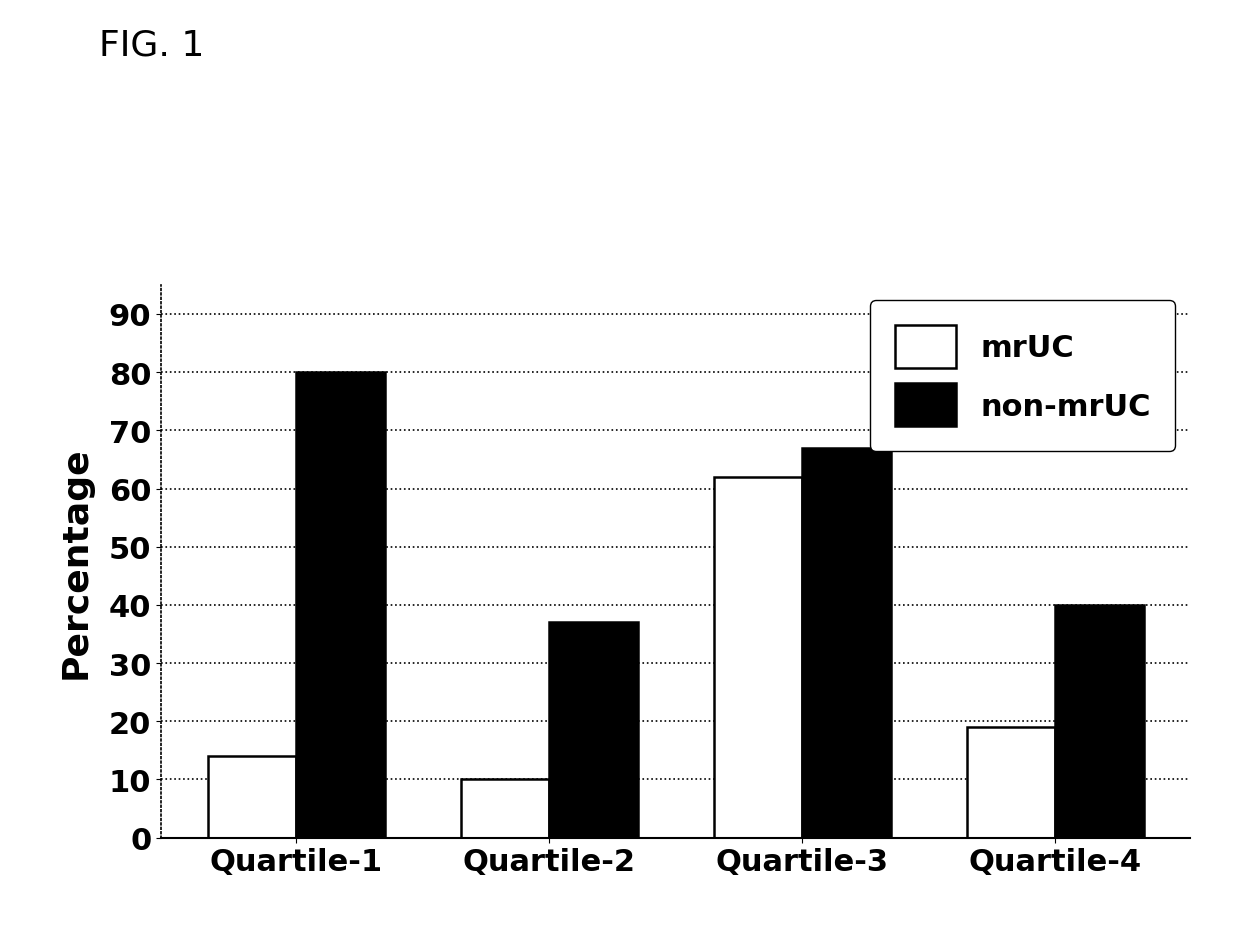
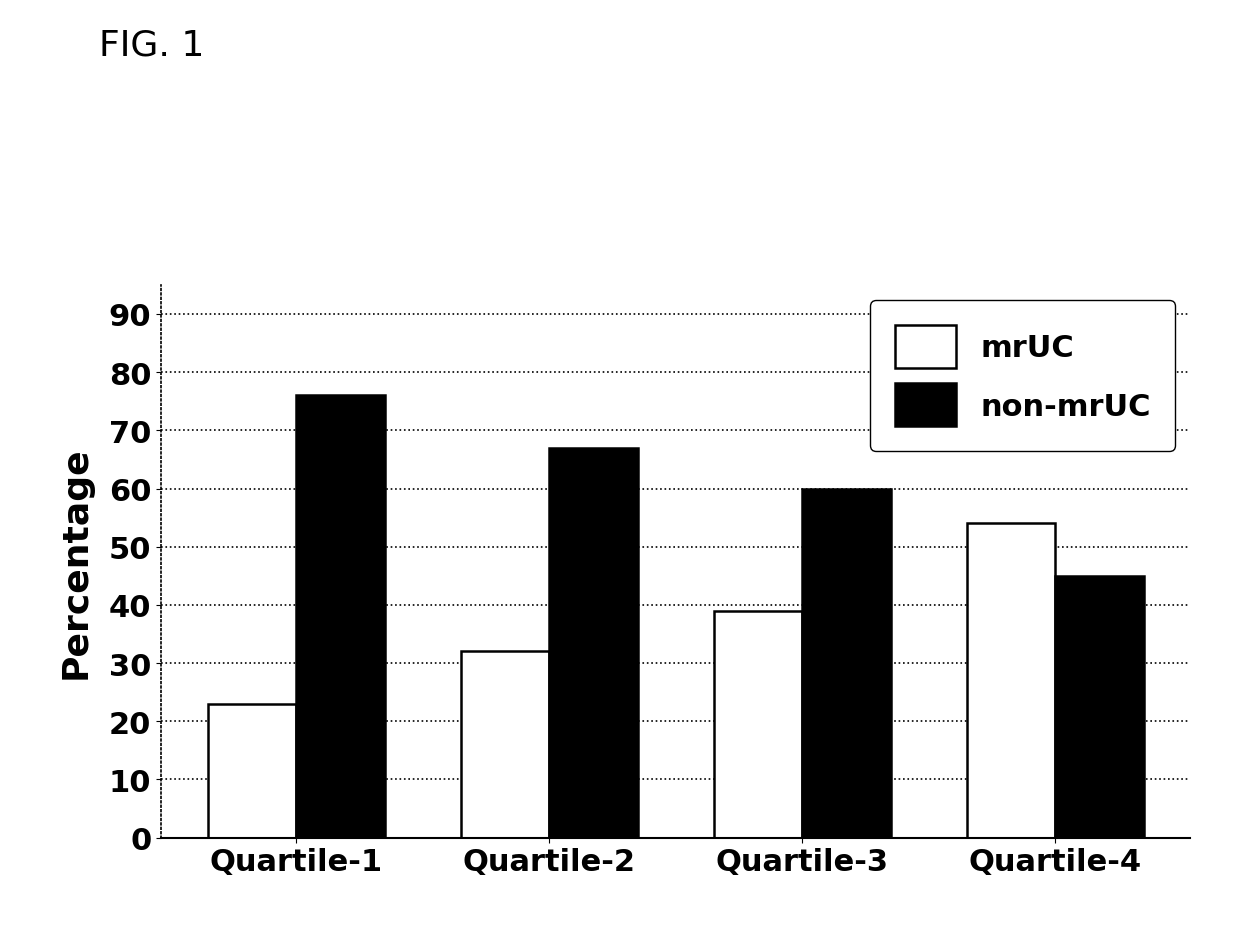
mrUC/Quartile-1: 14 -> 23
non-mrUC/Quartile-1: 80 -> 76
mrUC/Quartile-2: 10 -> 32
non-mrUC/Quartile-2: 37 -> 67
mrUC/Quartile-3: 62 -> 39
non-mrUC/Quartile-3: 67 -> 60
mrUC/Quartile-4: 19 -> 54
non-mrUC/Quartile-4: 40 -> 45
